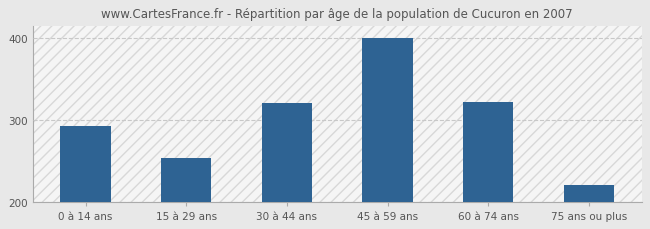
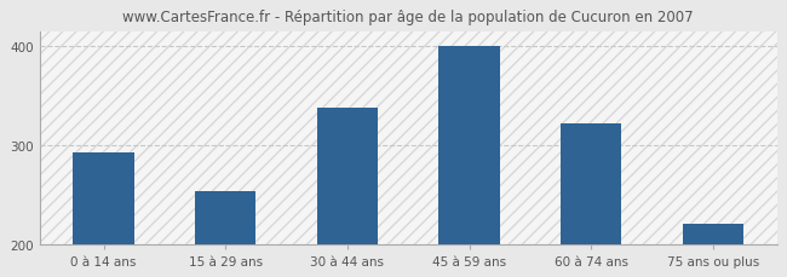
30 à 44 ans: 320 -> 338
